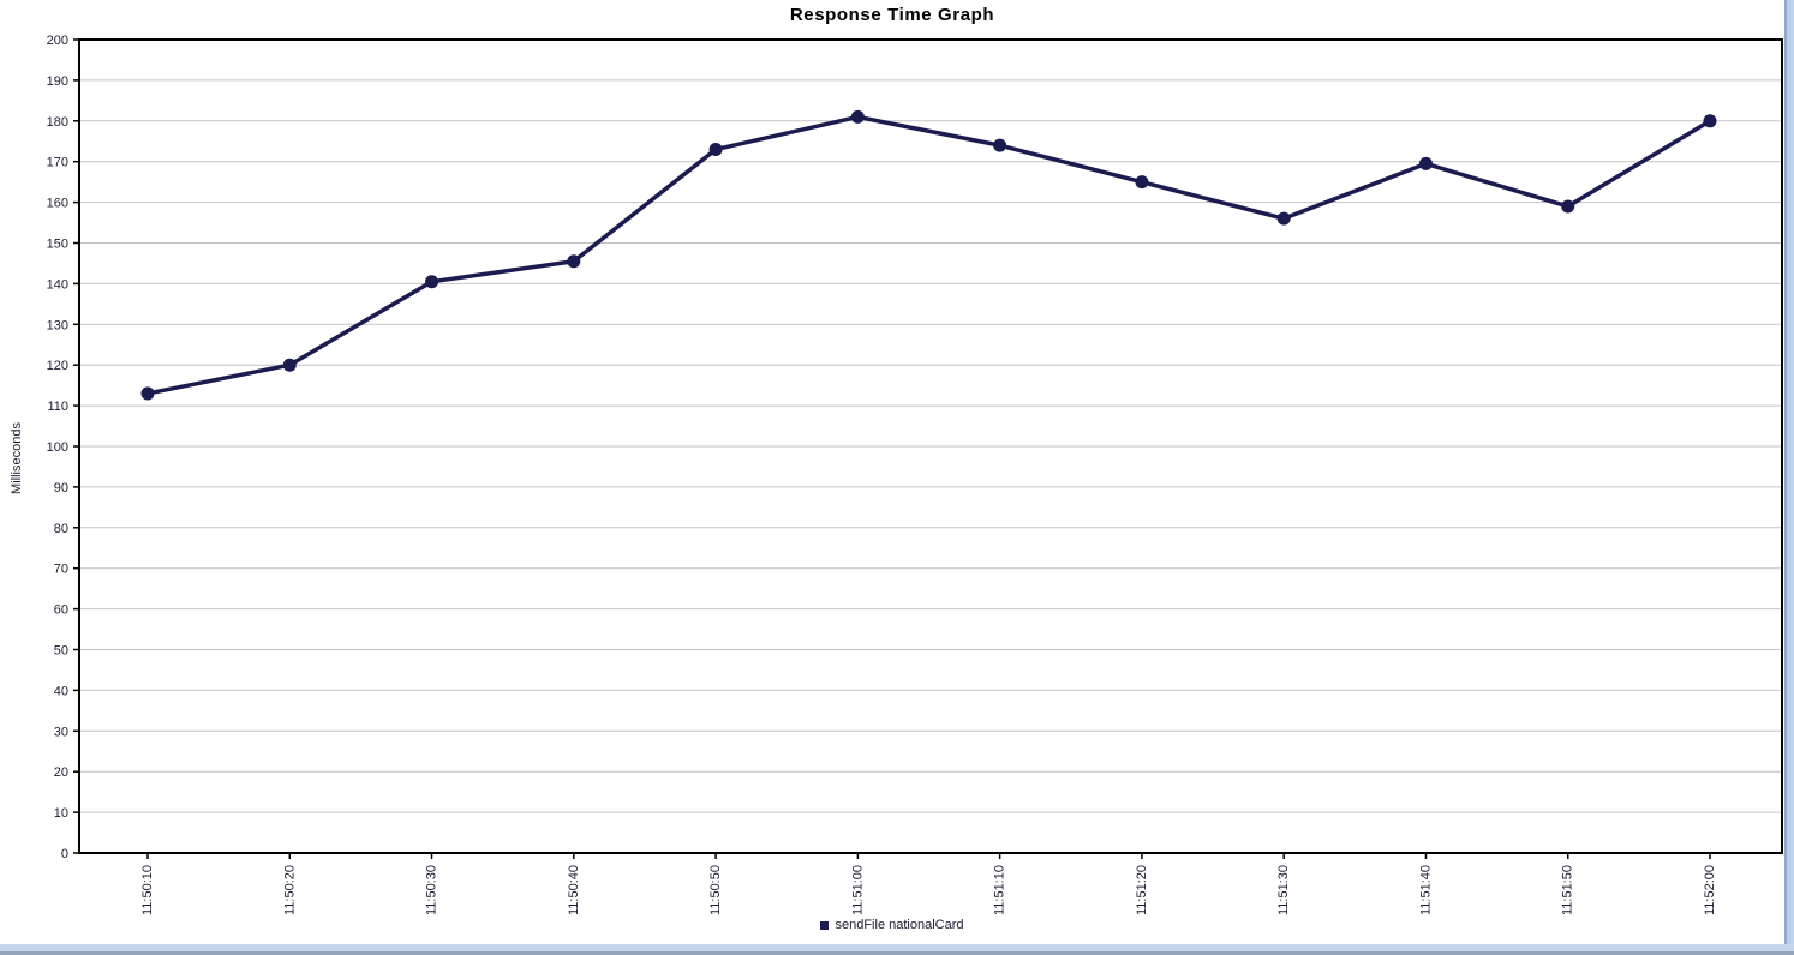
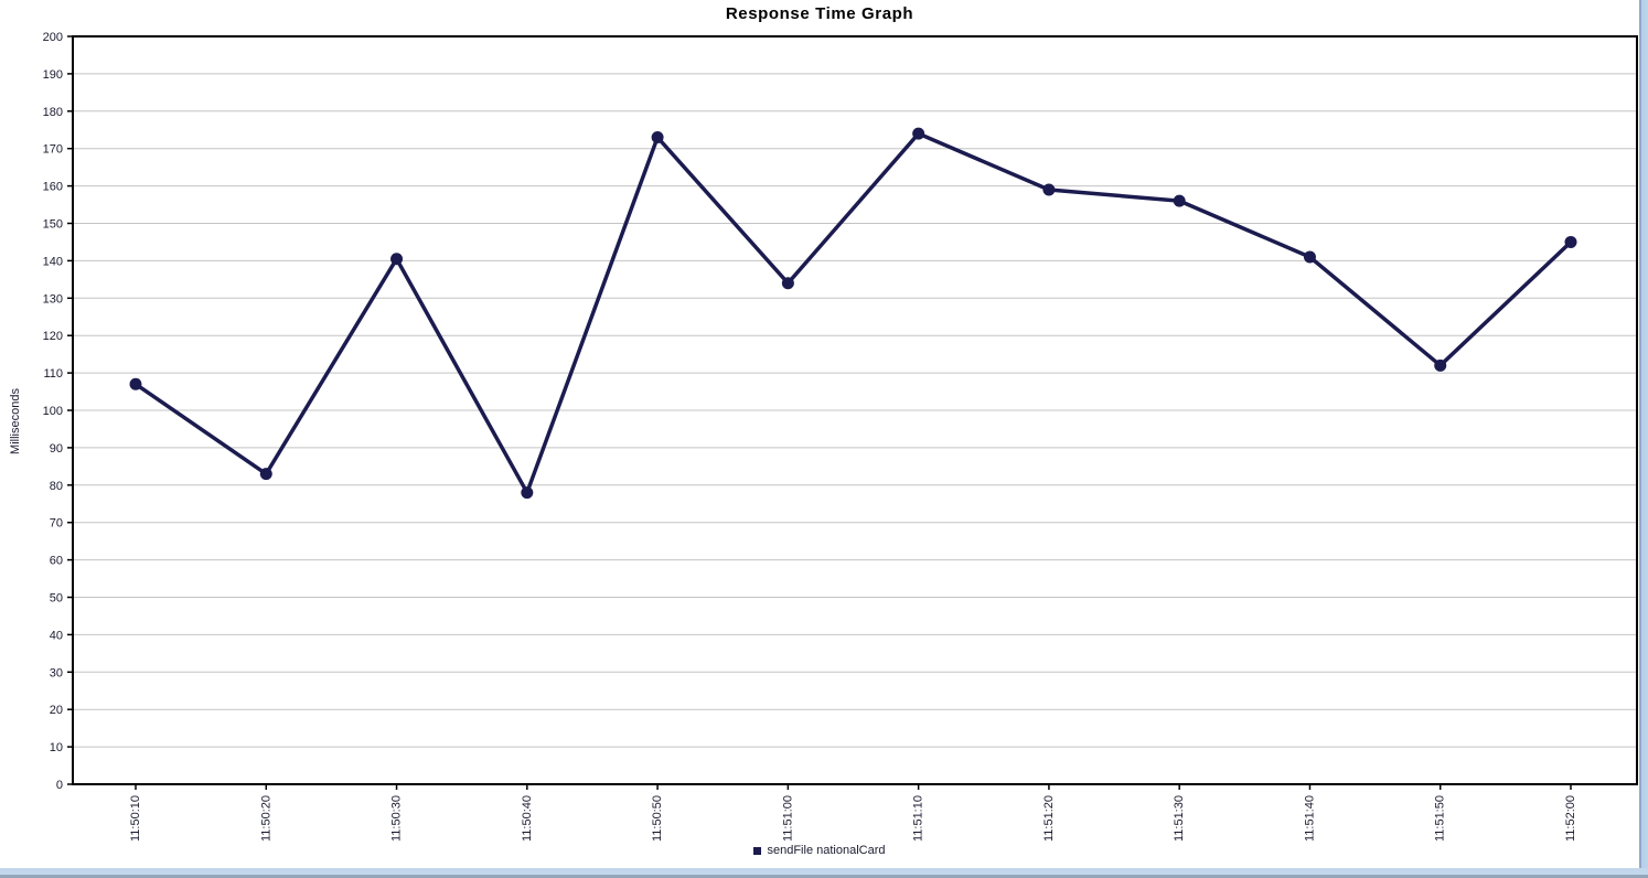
11:50:10: 113 -> 107
11:50:20: 120 -> 83
11:50:40: 146 -> 78
11:51:00: 181 -> 134
11:51:20: 165 -> 159
11:51:40: 170 -> 141
11:51:50: 159 -> 112
11:52:00: 180 -> 145
